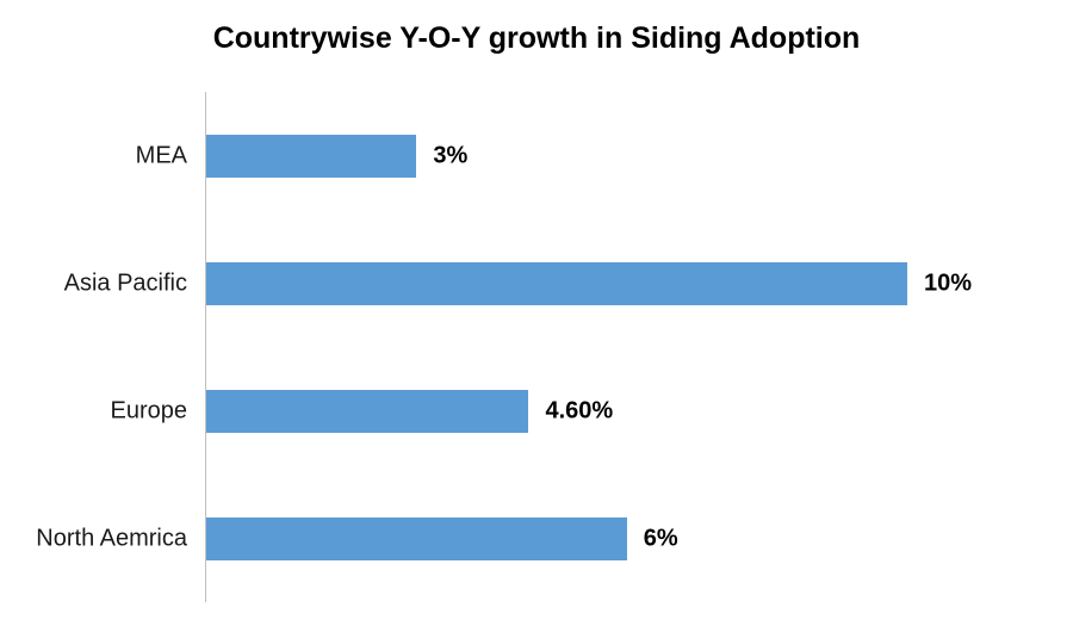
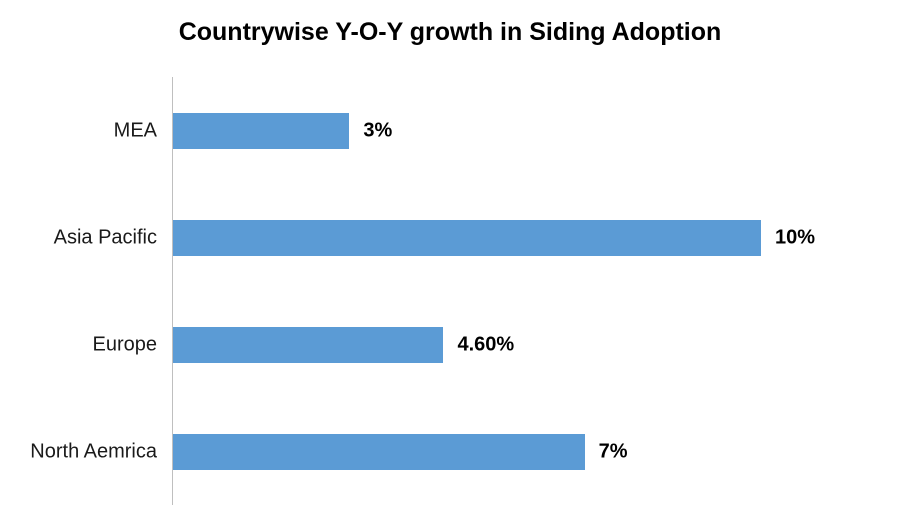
North Aemrica: 6% -> 7%
